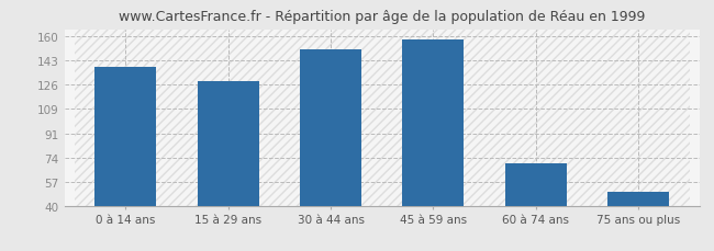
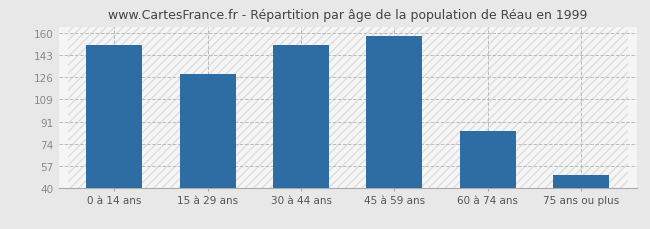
0 à 14 ans: 138 -> 151
60 à 74 ans: 70 -> 84
